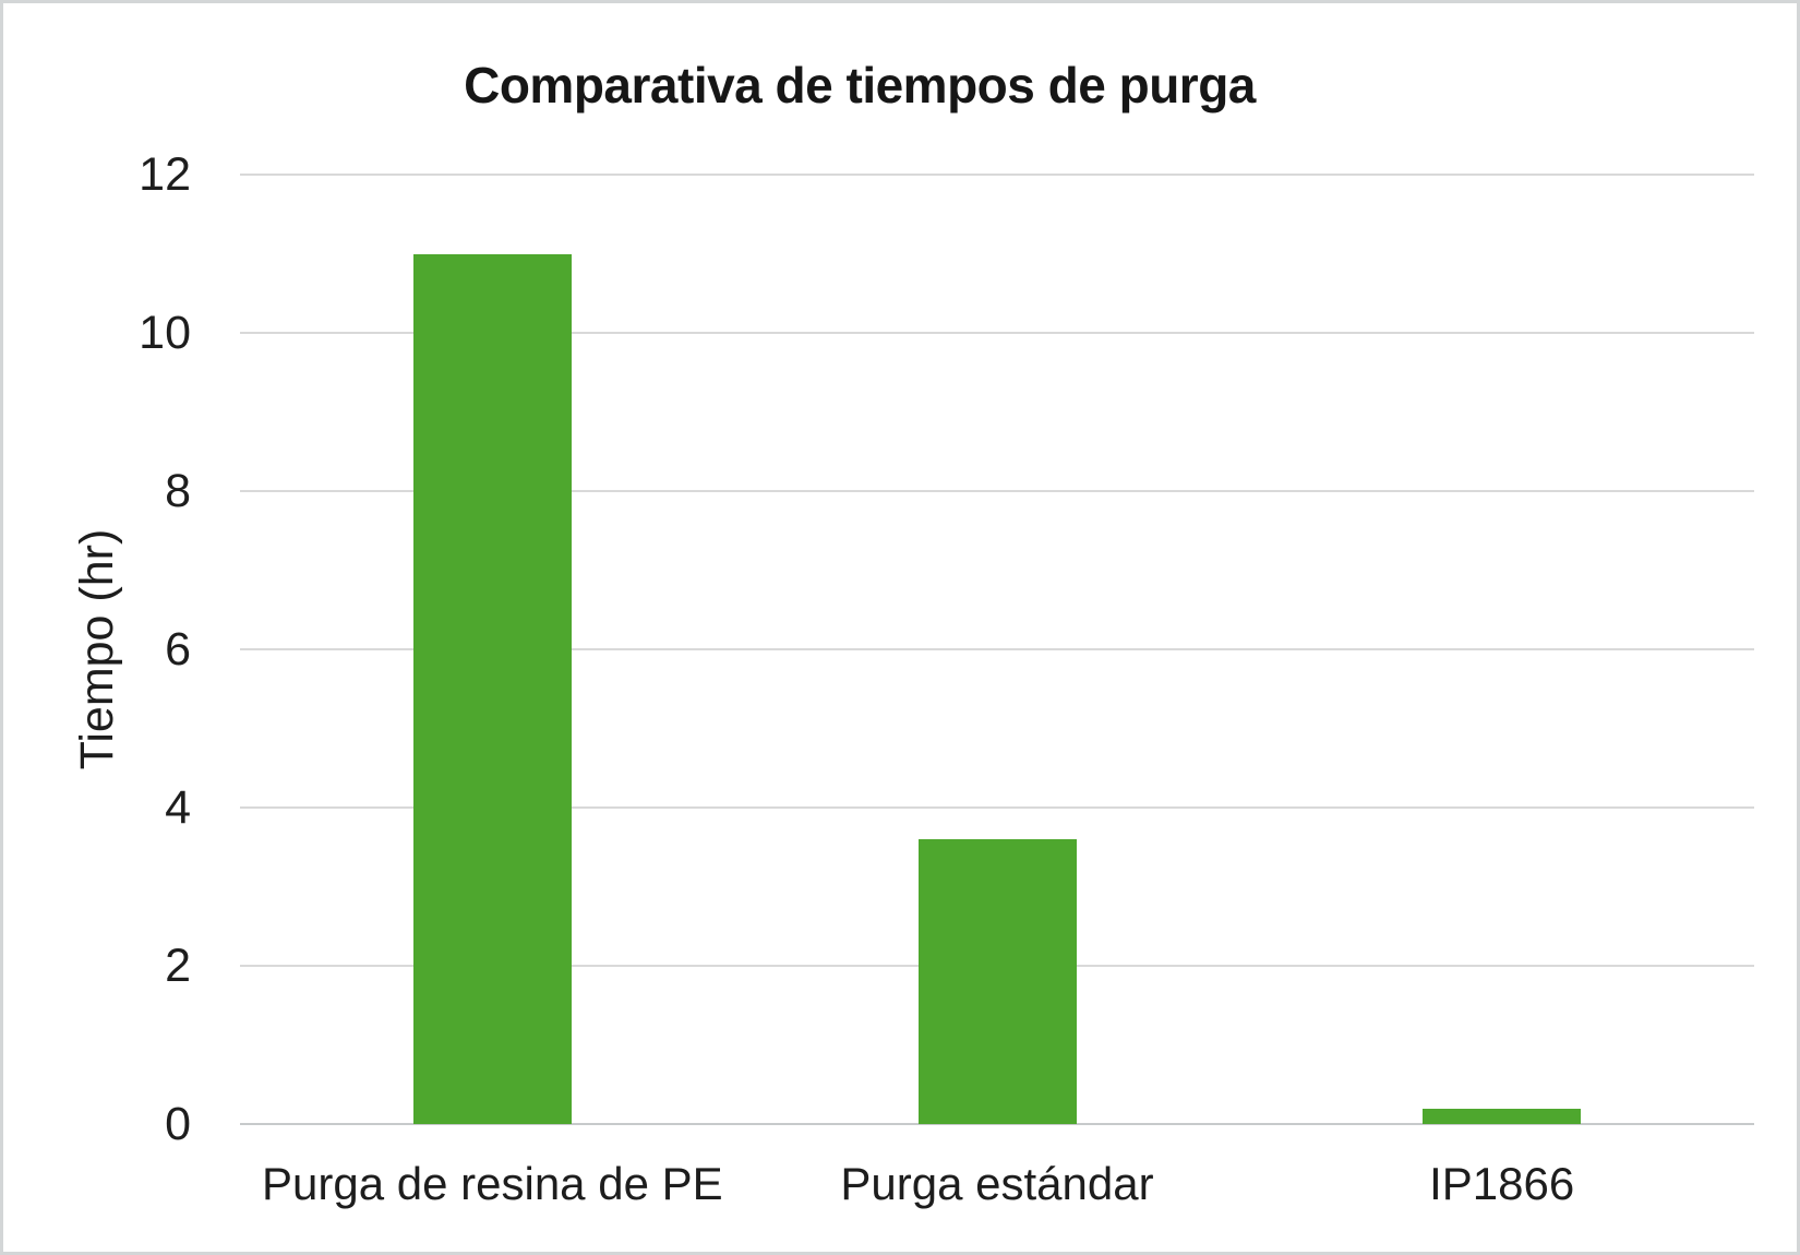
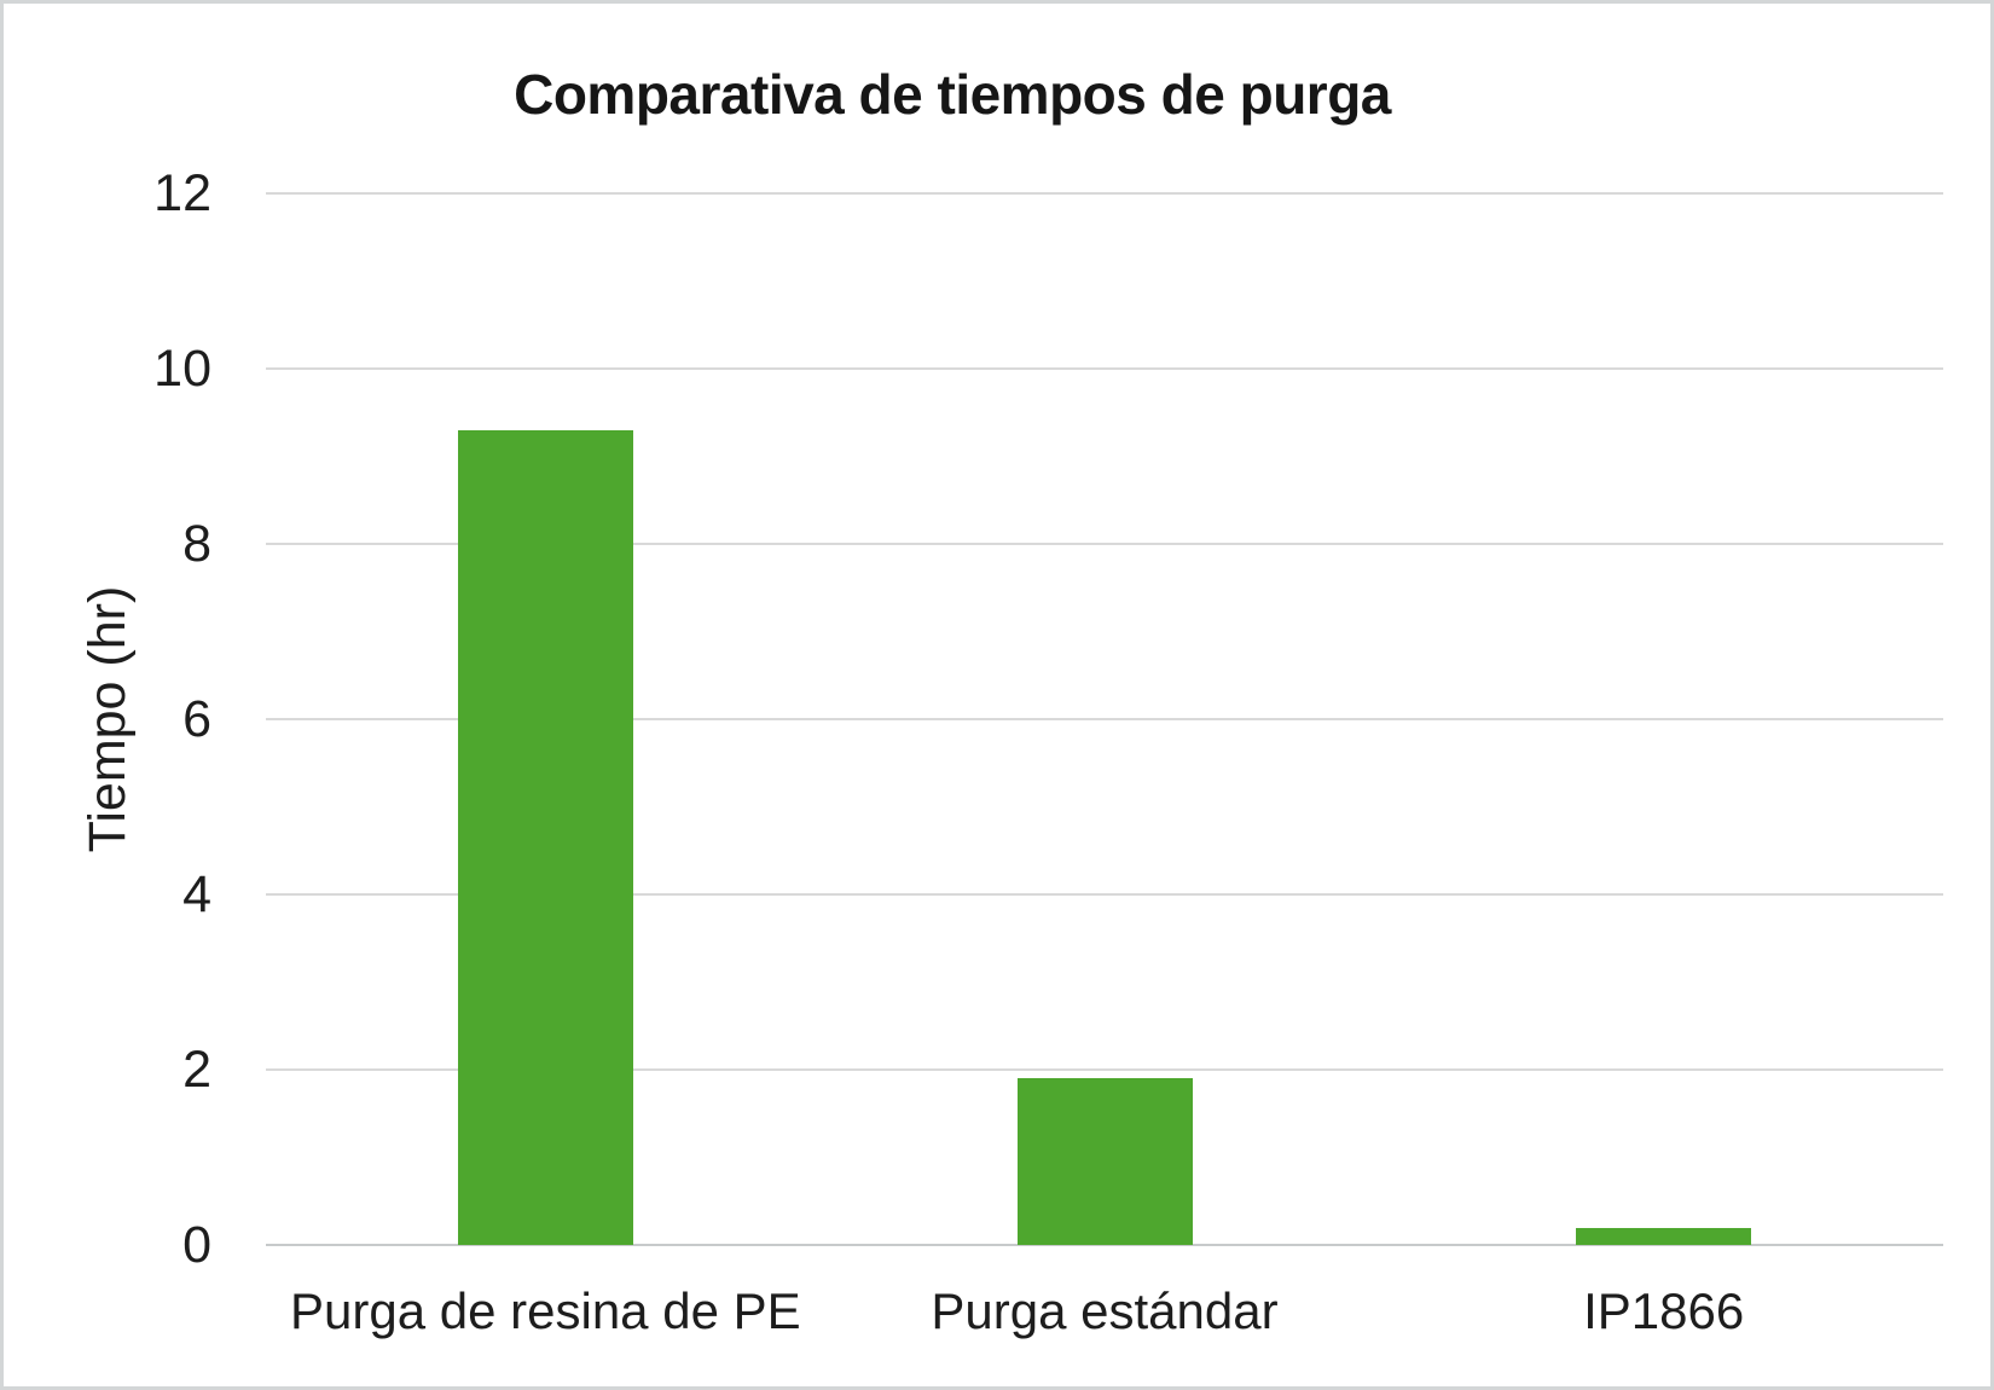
Purga de resina de PE: 11.0 -> 9.3
Purga estándar: 3.6 -> 1.9
